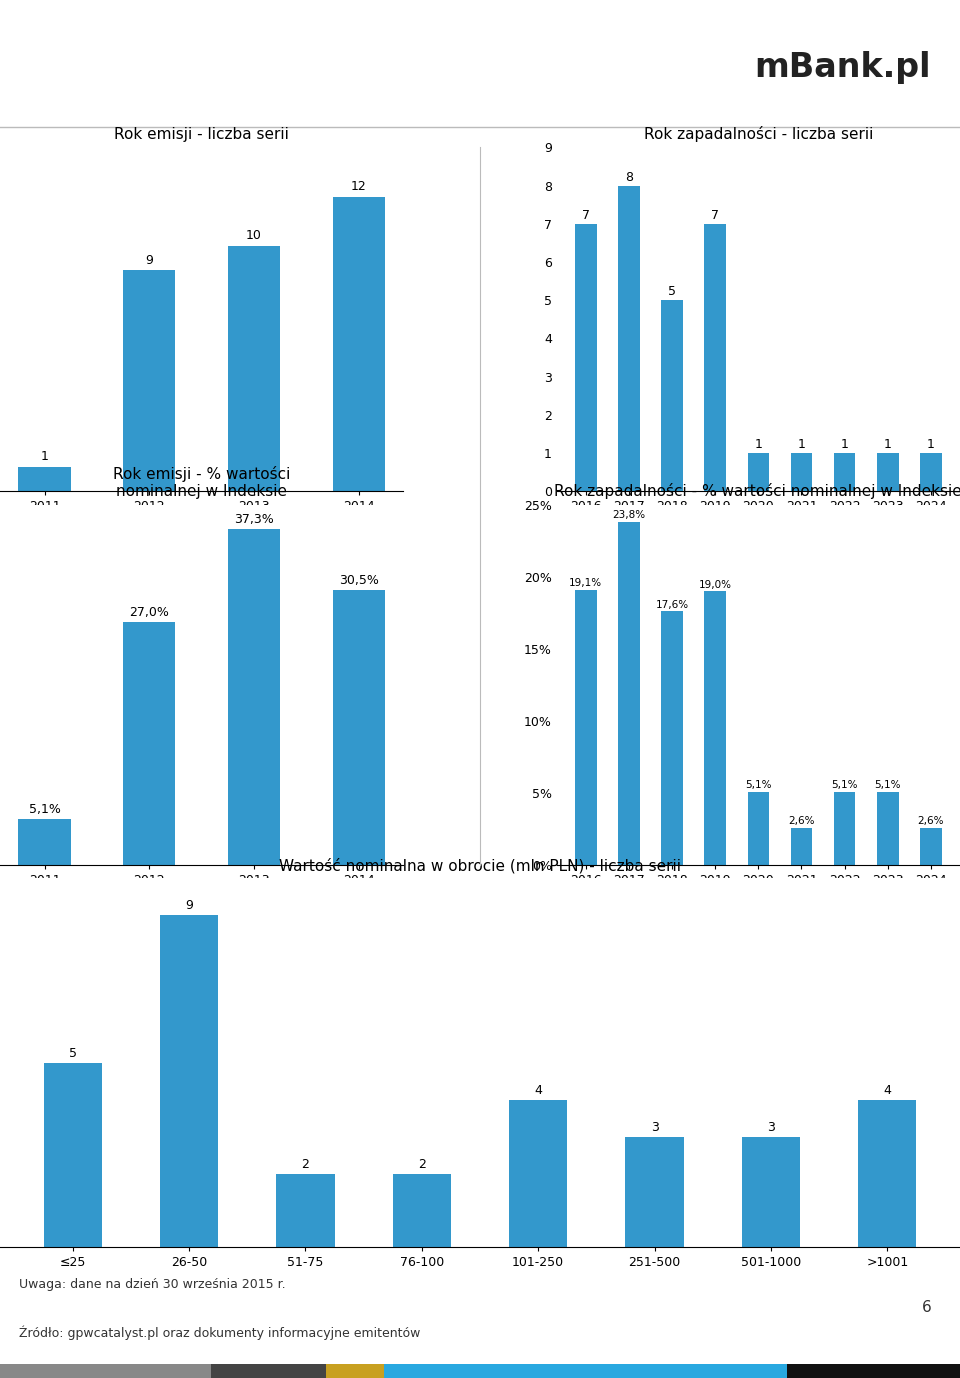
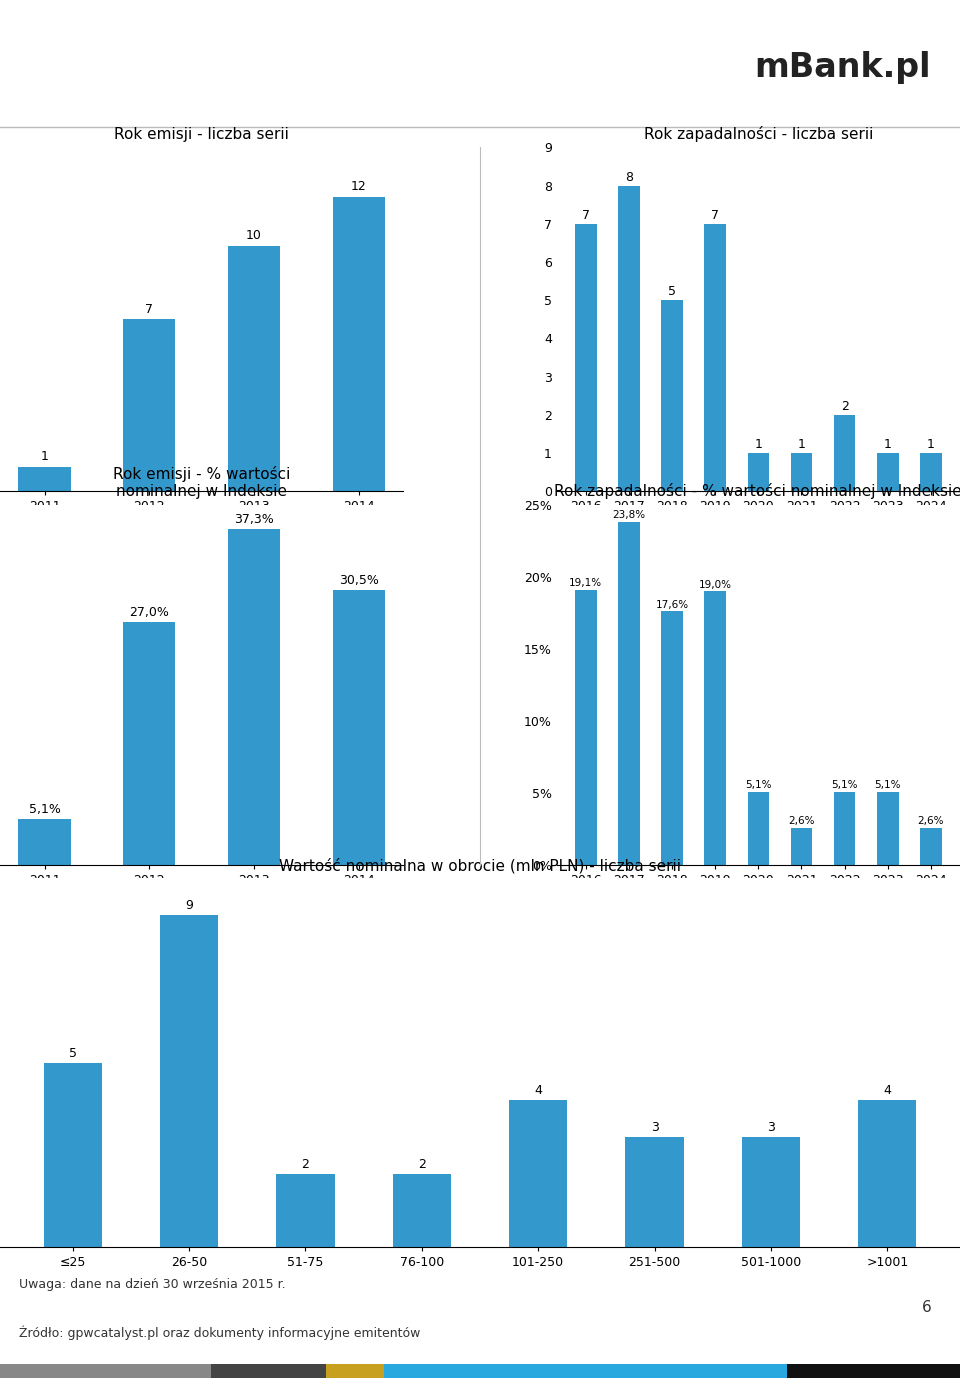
Rok emisji - liczba serii/2012: 9 -> 7
Rok zapadalności - liczba serii/2022: 1 -> 2
